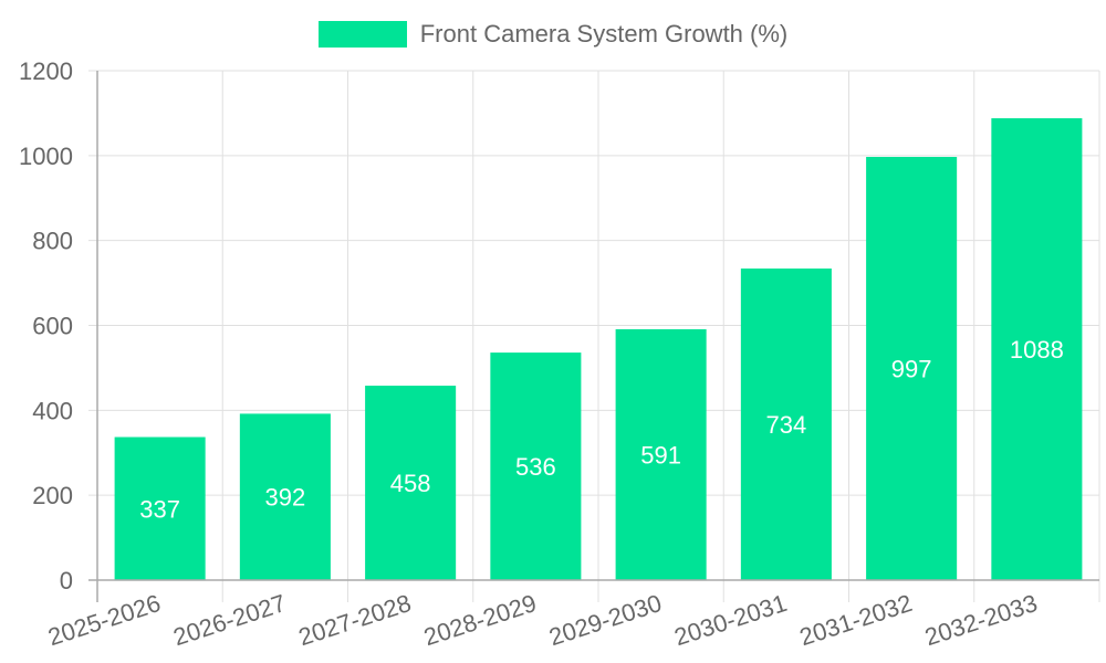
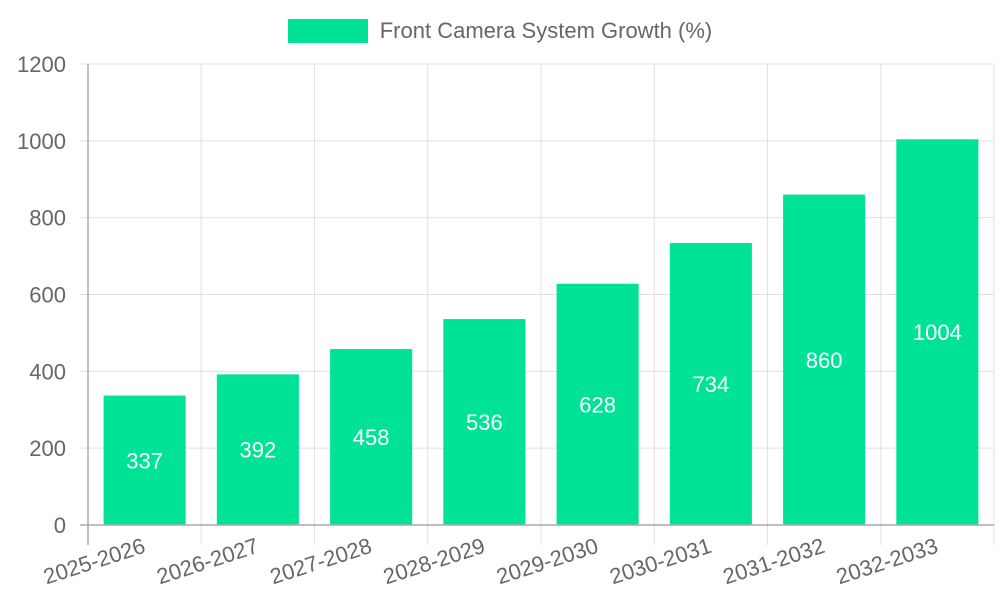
2029-2030: 591 -> 628
2031-2032: 997 -> 860
2032-2033: 1088 -> 1004
